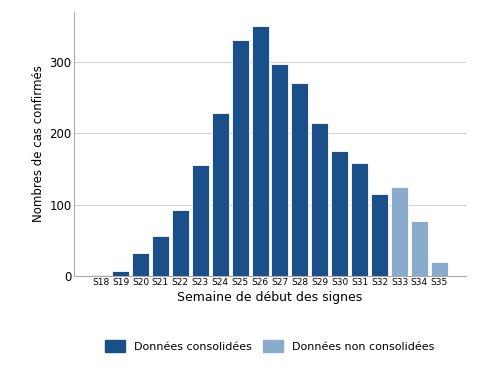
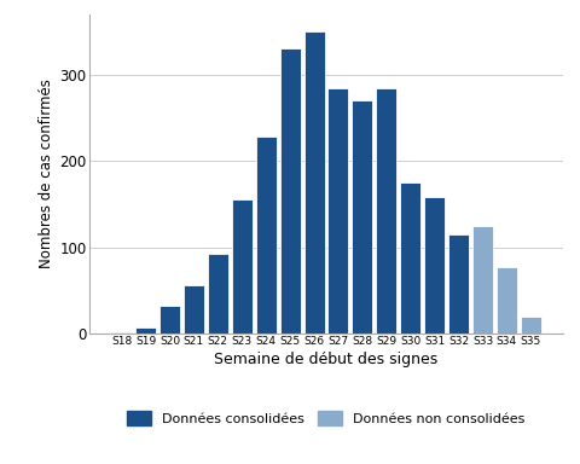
S27: 297 -> 284
S29: 215 -> 284
